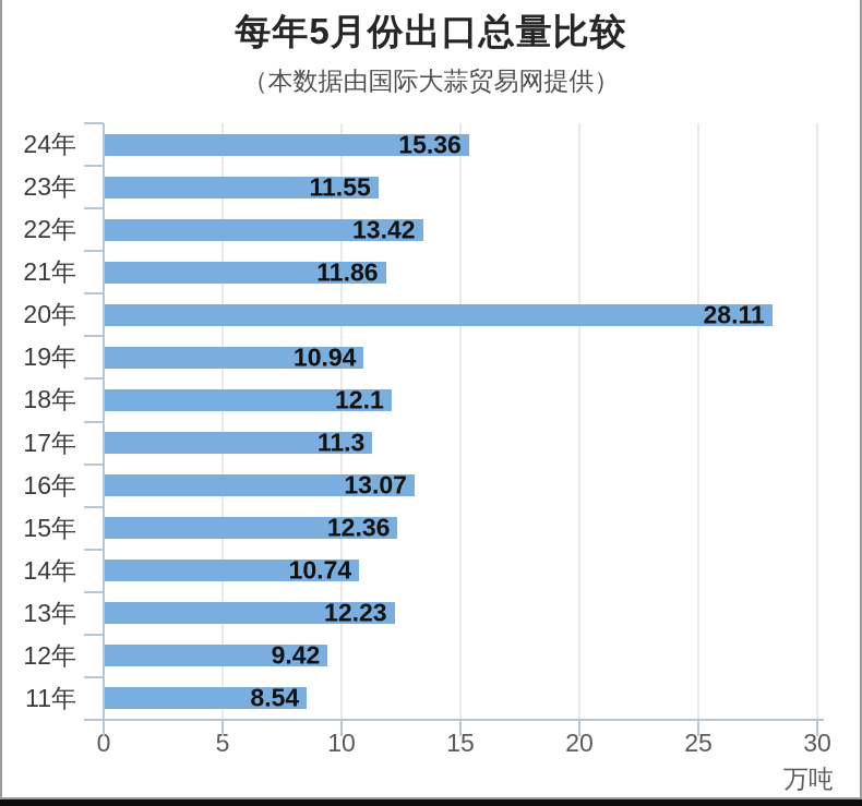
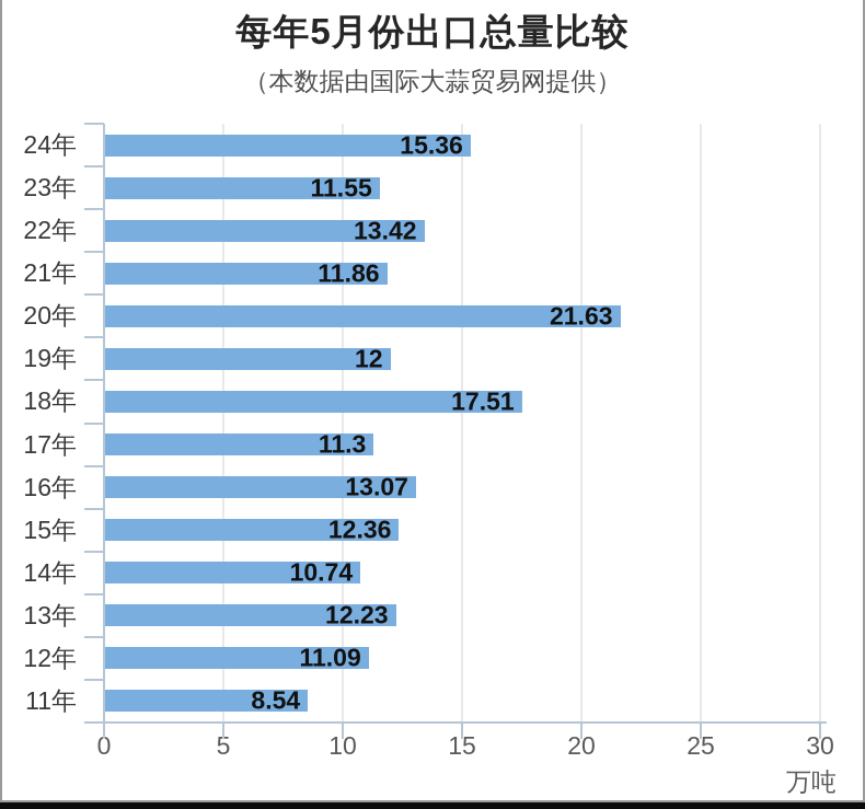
20年: 28.11 -> 21.63
19年: 10.94 -> 12
18年: 12.1 -> 17.51
12年: 9.42 -> 11.09
